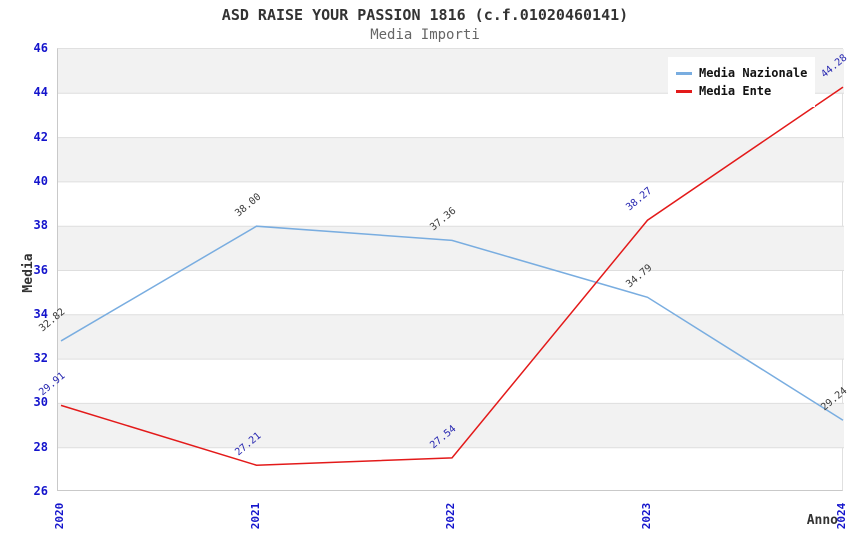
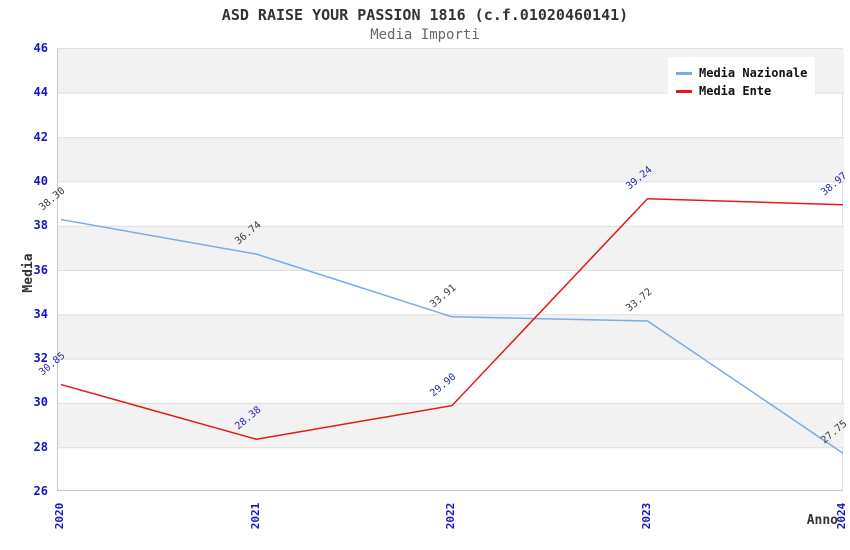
Media Nazionale/2020: 32.82 -> 38.30
Media Ente/2020: 29.91 -> 30.85
Media Nazionale/2021: 38.00 -> 36.74
Media Ente/2021: 27.21 -> 28.38
Media Nazionale/2022: 37.36 -> 33.91
Media Ente/2022: 27.54 -> 29.90
Media Nazionale/2023: 34.79 -> 33.72
Media Ente/2023: 38.27 -> 39.24
Media Nazionale/2024: 29.24 -> 27.75
Media Ente/2024: 44.28 -> 38.97
